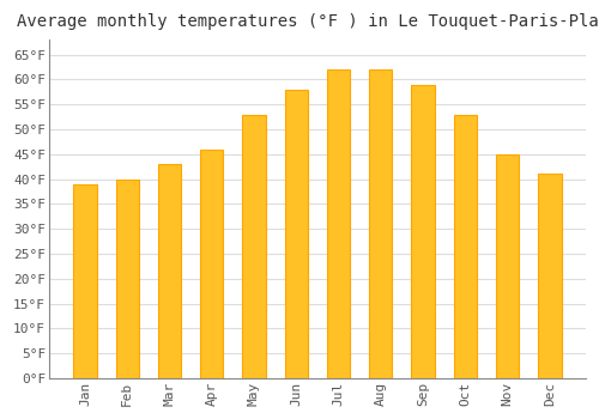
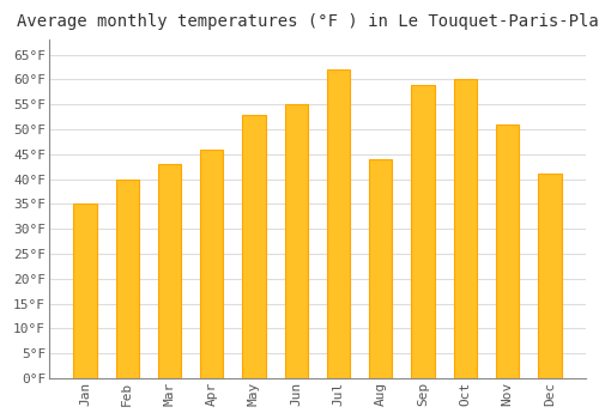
Jan: 39°F -> 35°F
Jun: 58°F -> 55°F
Aug: 62°F -> 44°F
Oct: 53°F -> 60°F
Nov: 45°F -> 51°F
